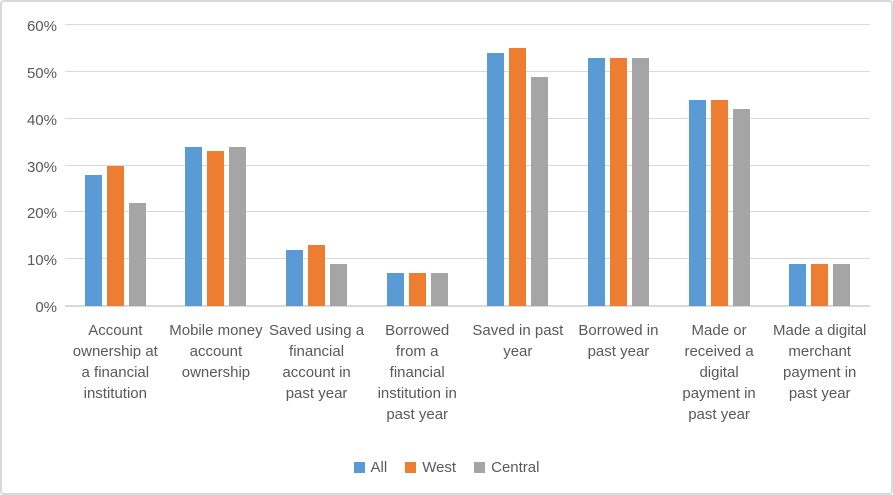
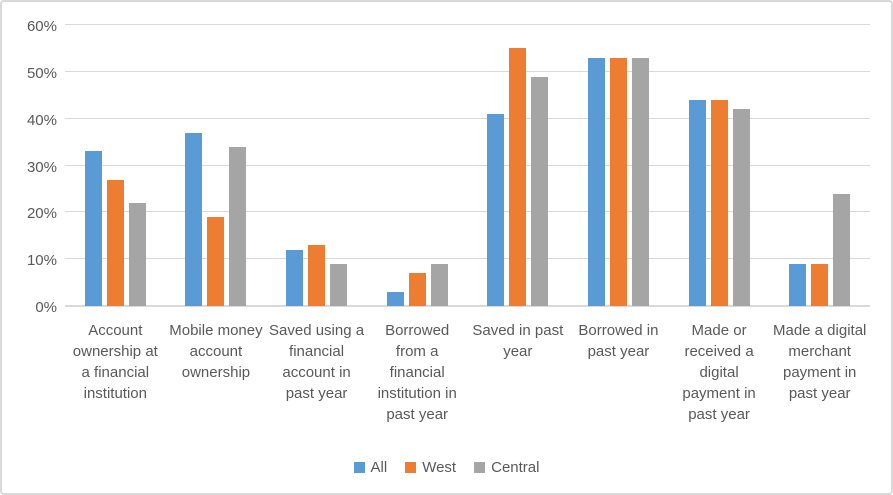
All/Account ownership at a financial institution: 28% -> 33%
West/Account ownership at a financial institution: 30% -> 27%
All/Mobile money account ownership: 34% -> 37%
West/Mobile money account ownership: 33% -> 19%
All/Borrowed from a financial institution in past year: 7% -> 3%
Central/Borrowed from a financial institution in past year: 7% -> 9%
All/Saved in past year: 54% -> 41%
Central/Made a digital merchant payment in past year: 9% -> 24%
